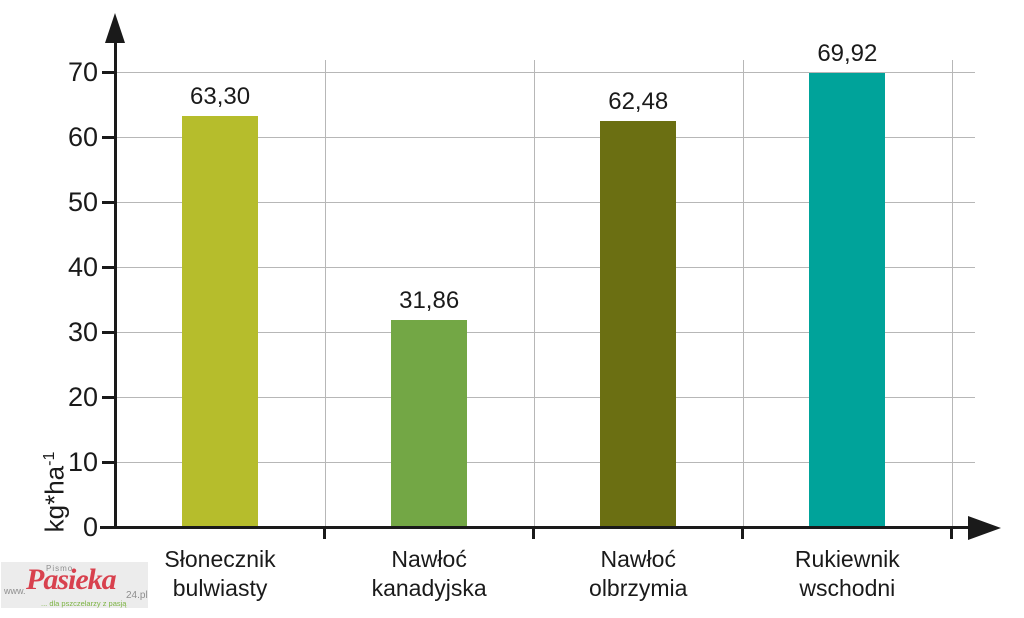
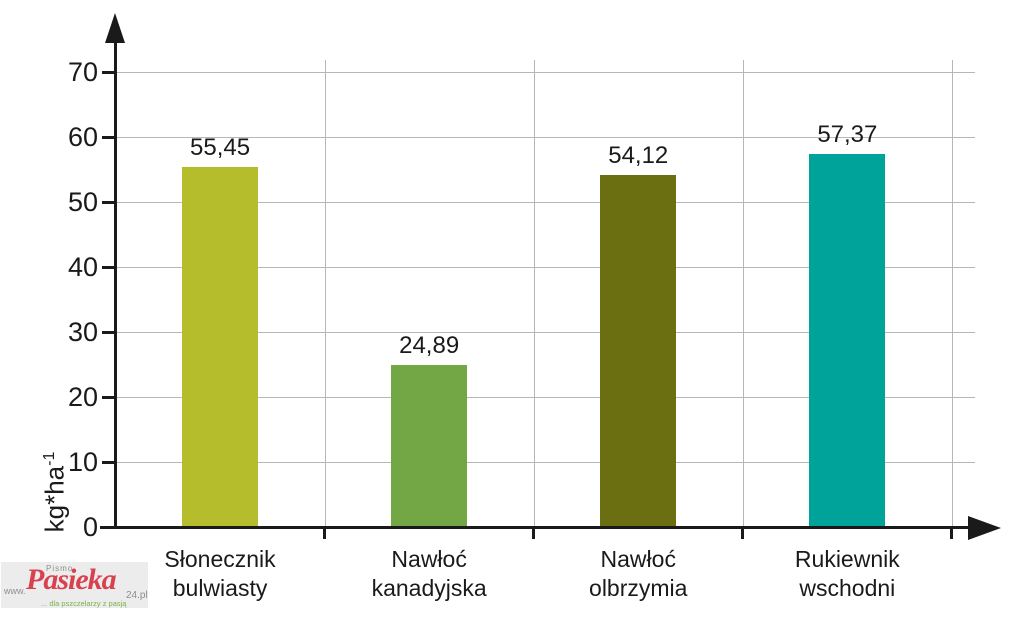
Słonecznik bulwiasty: 63,30 -> 55,45
Nawłoć kanadyjska: 31,86 -> 24,89
Nawłoć olbrzymia: 62,48 -> 54,12
Rukiewnik wschodni: 69,92 -> 57,37
